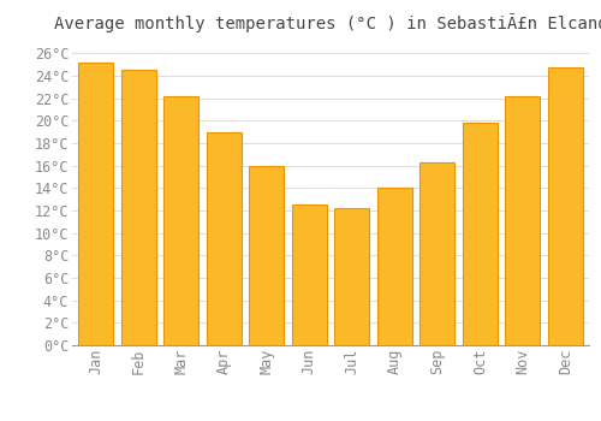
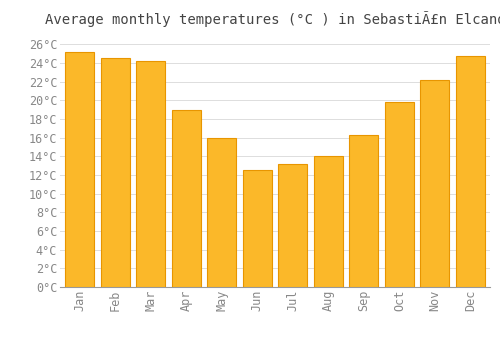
Mar: 22.2°C -> 24.2°C
Jul: 12.2°C -> 13.2°C
